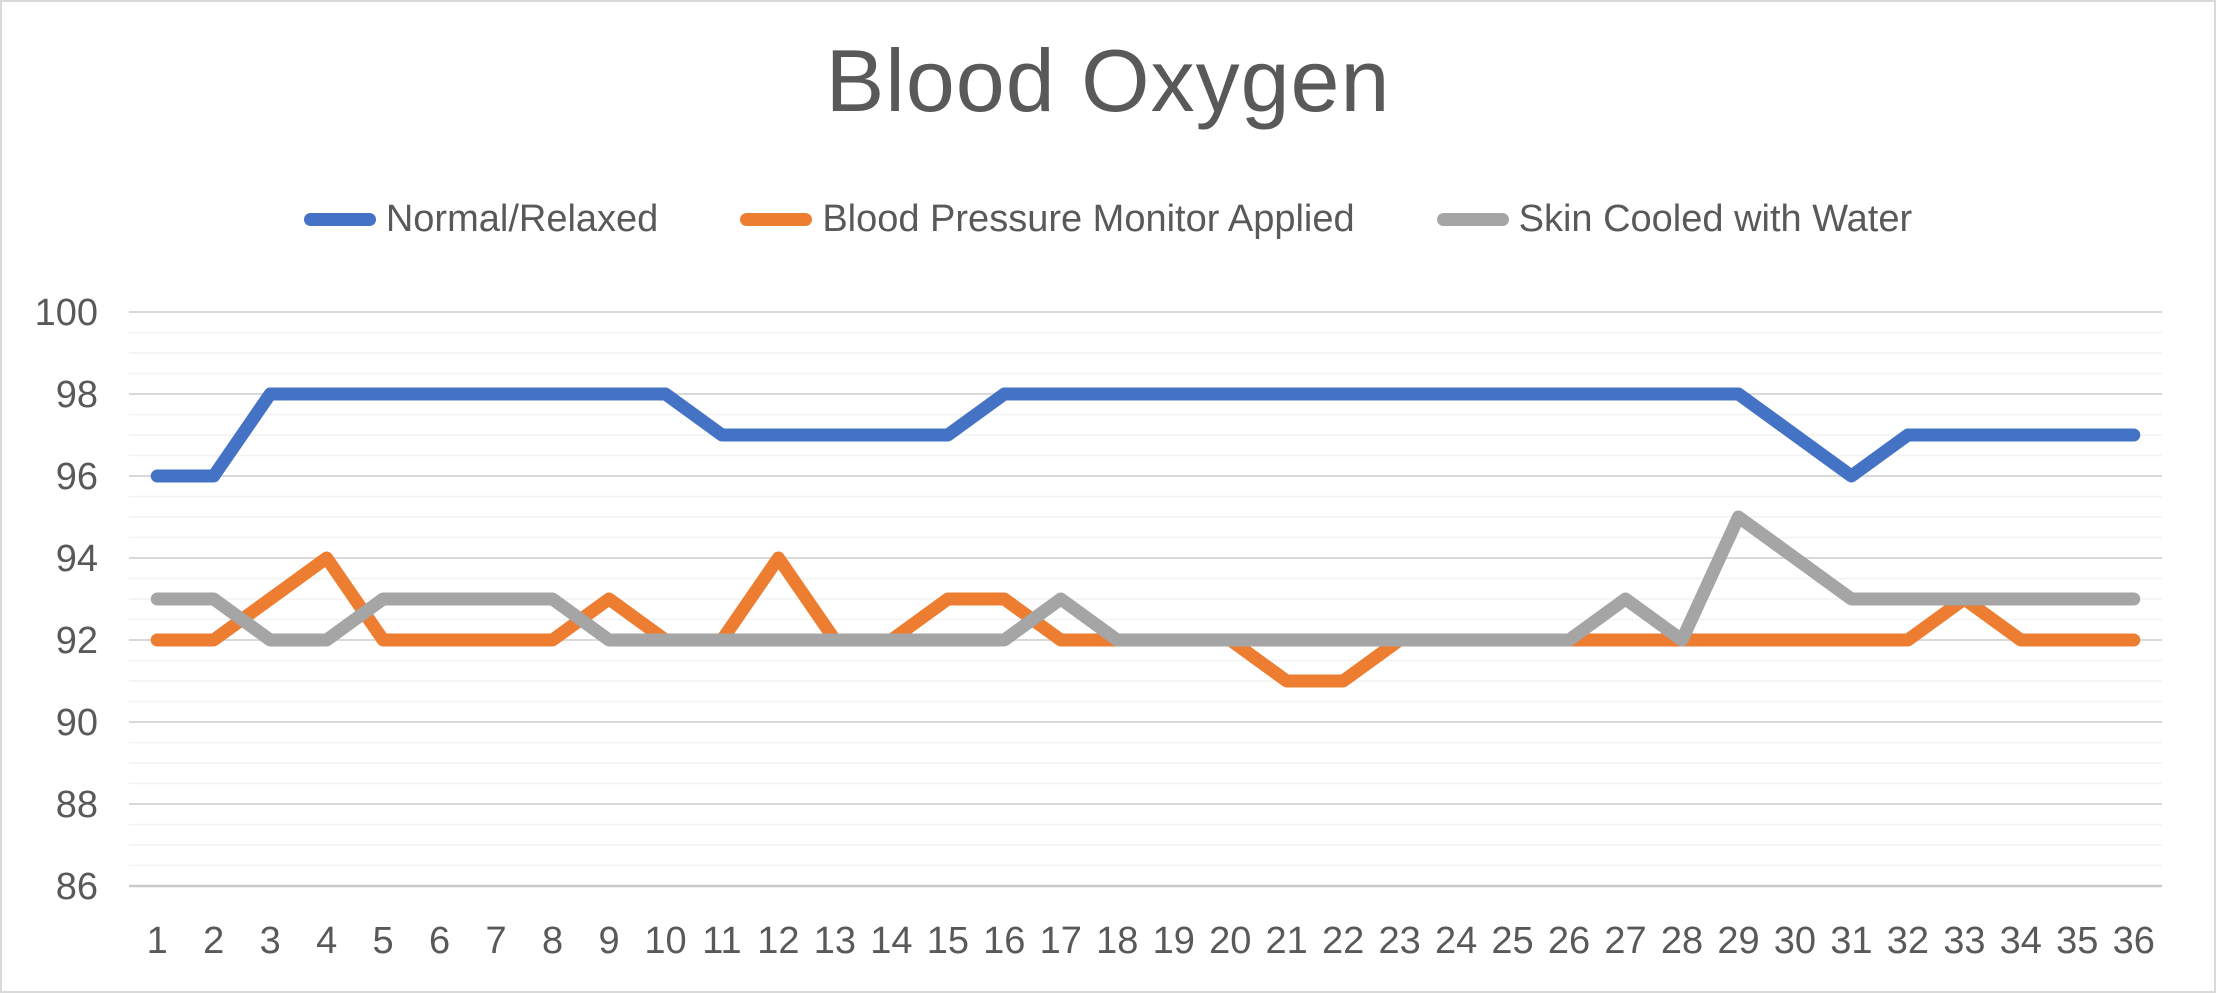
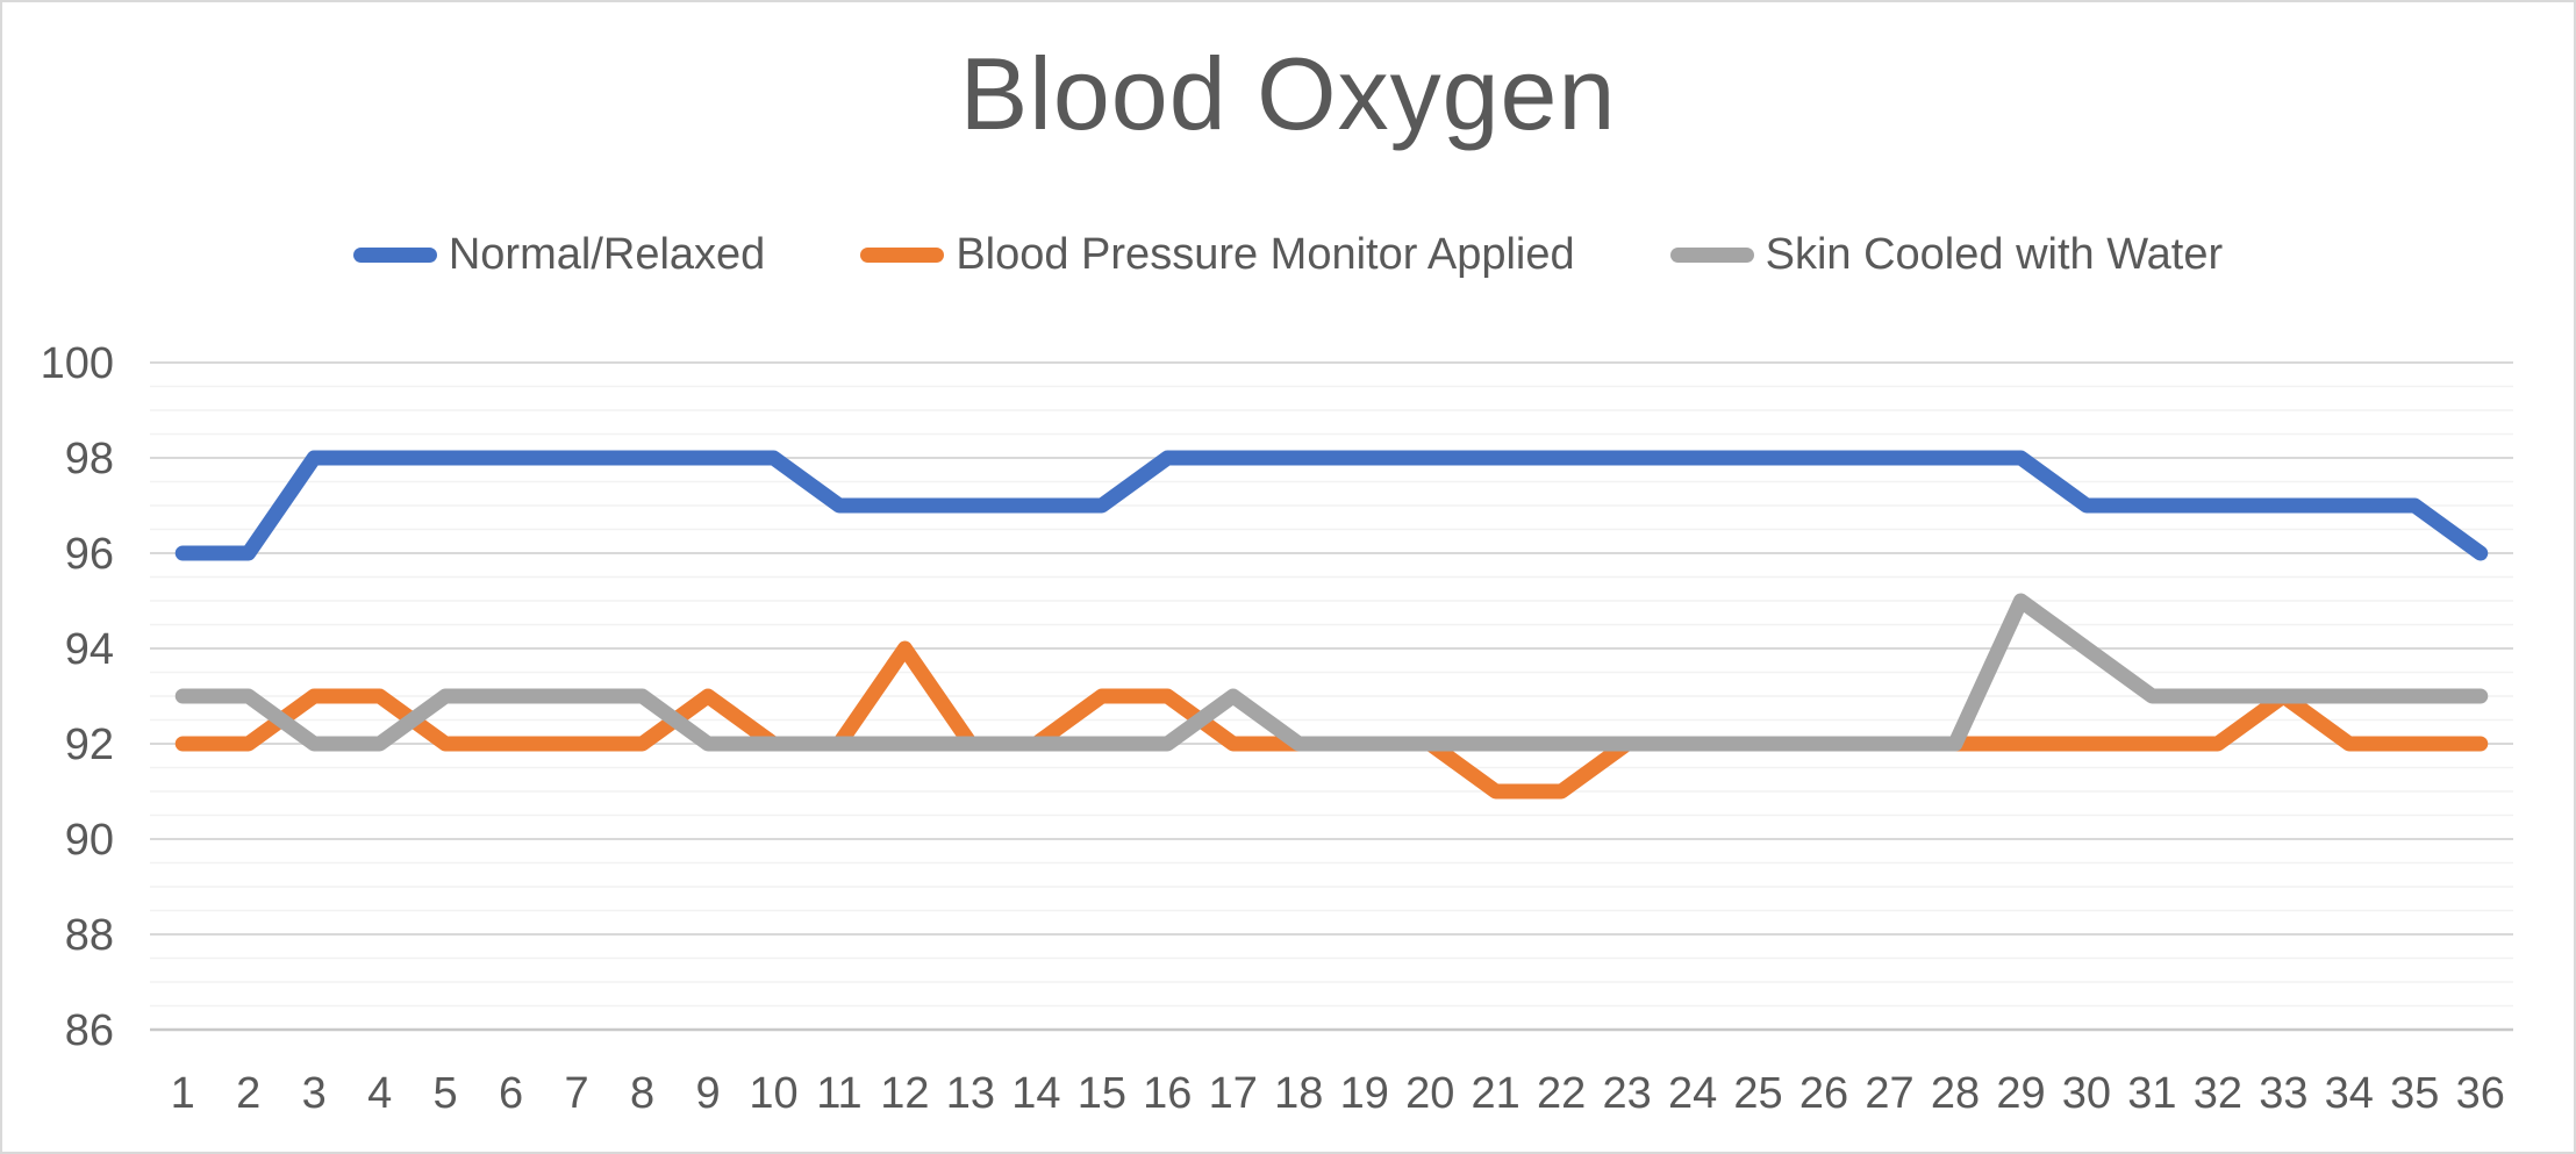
Blood Pressure Monitor Applied/4: 94 -> 93
Skin Cooled with Water/27: 93 -> 92
Normal/Relaxed/31: 96 -> 97
Normal/Relaxed/36: 97 -> 96
